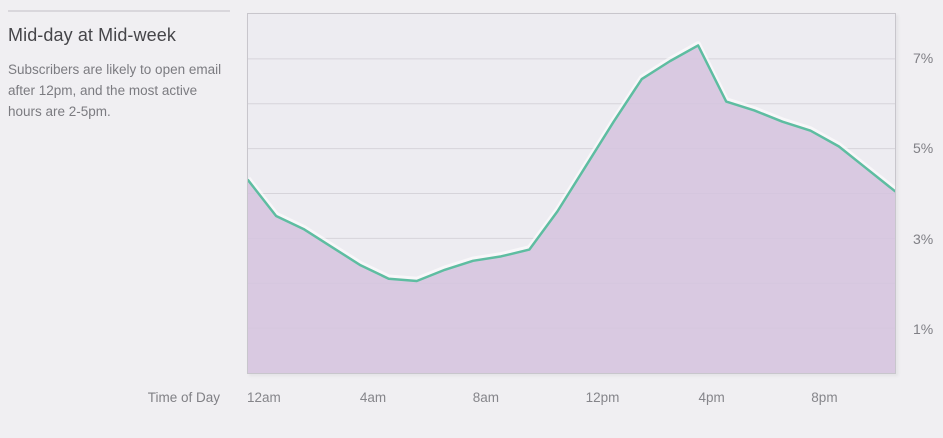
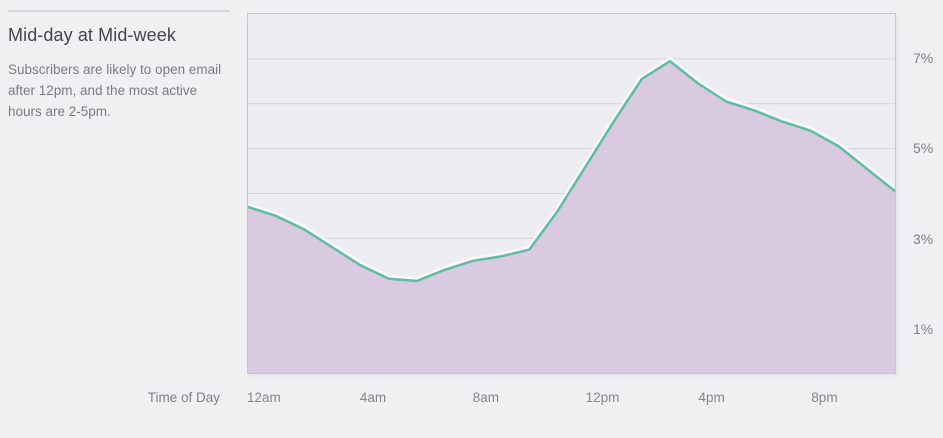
12am: 4.3% -> 3.7%
4pm: 7.3% -> 6.5%
